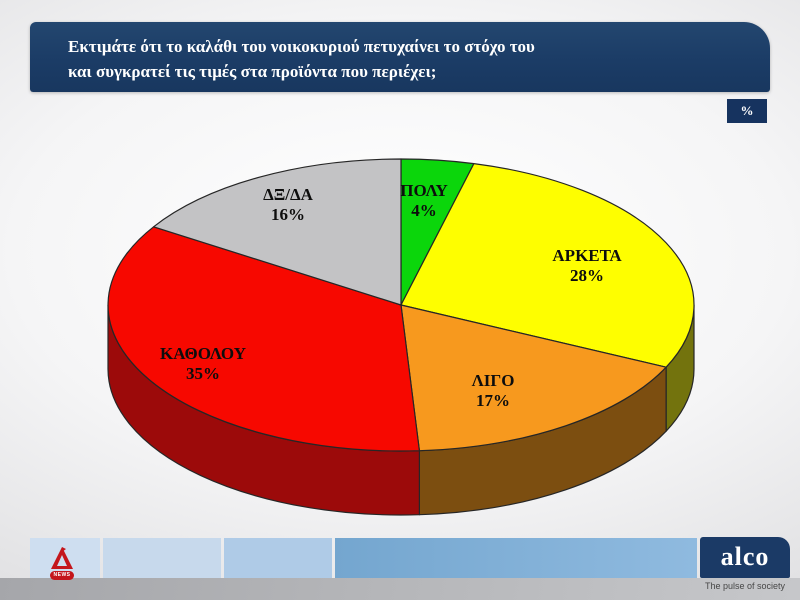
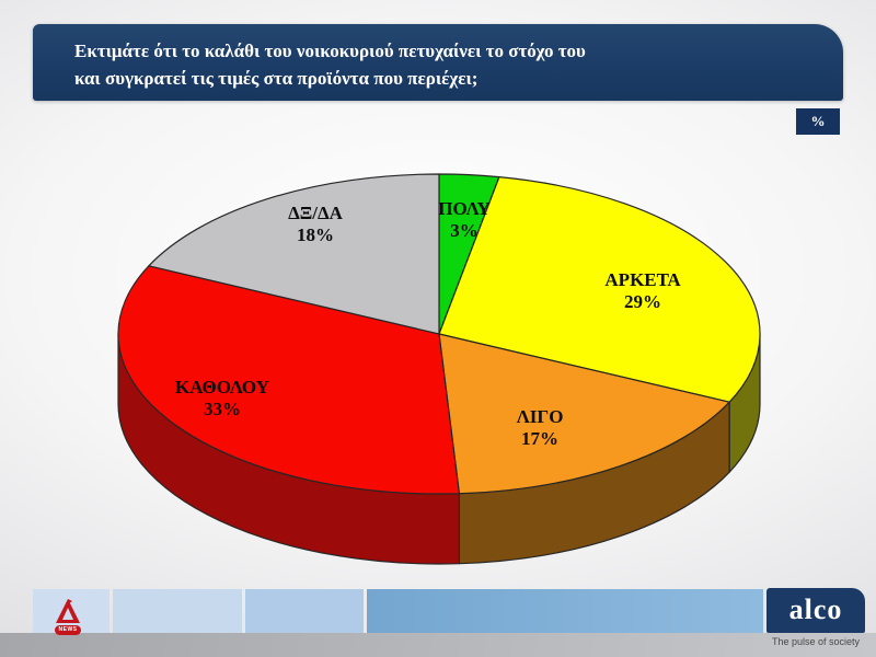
ΠΟΛΥ: 4% -> 3%
ΑΡΚΕΤΑ: 28% -> 29%
ΚΑΘΟΛΟΥ: 35% -> 33%
ΔΞ/ΔΑ: 16% -> 18%
